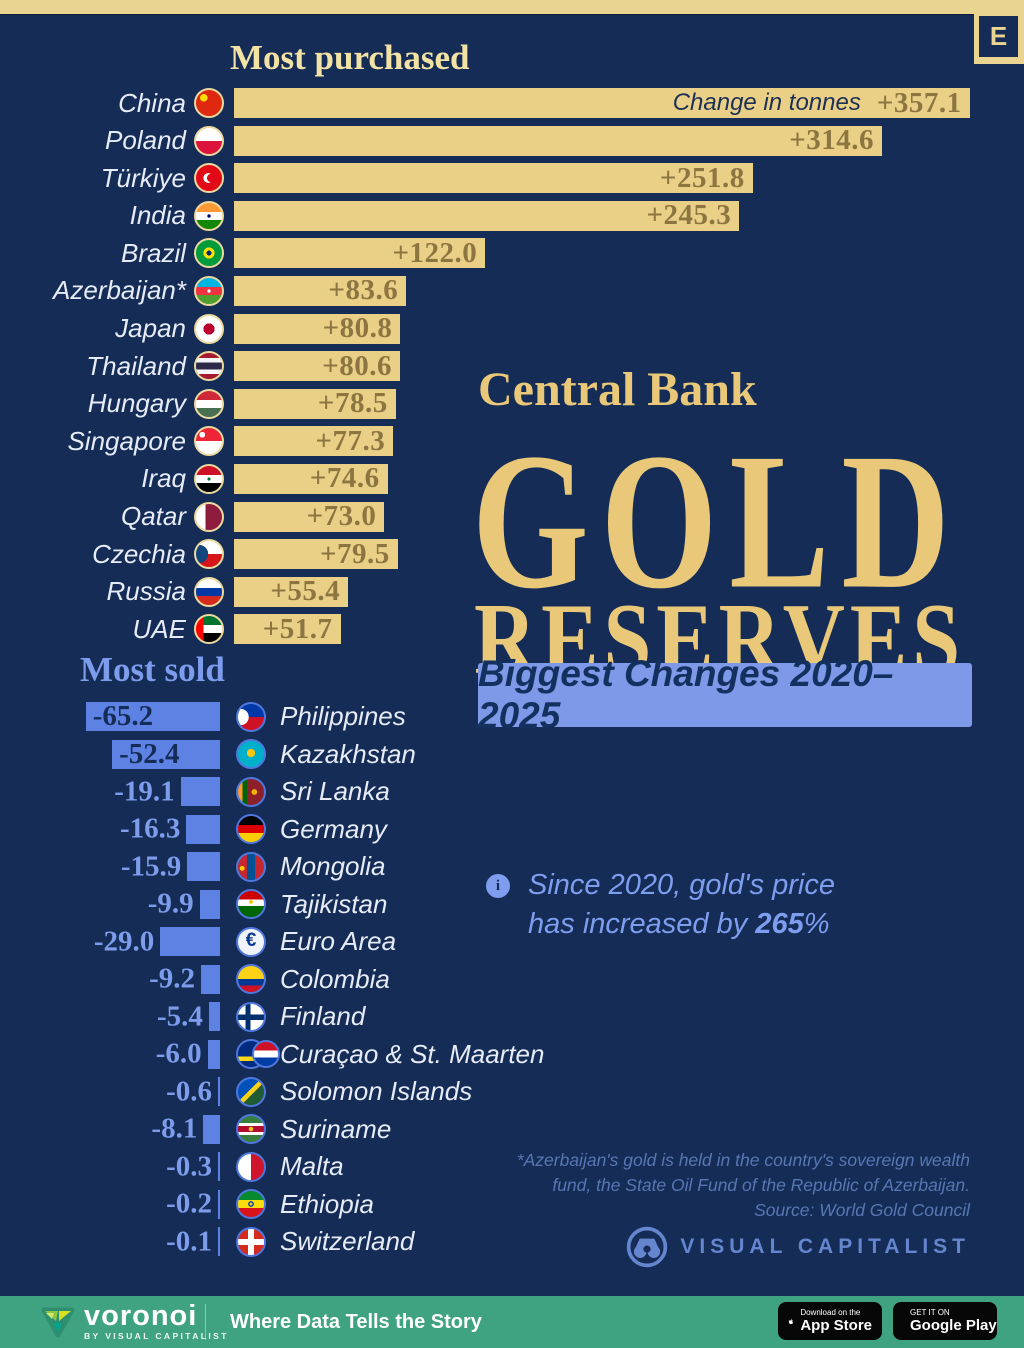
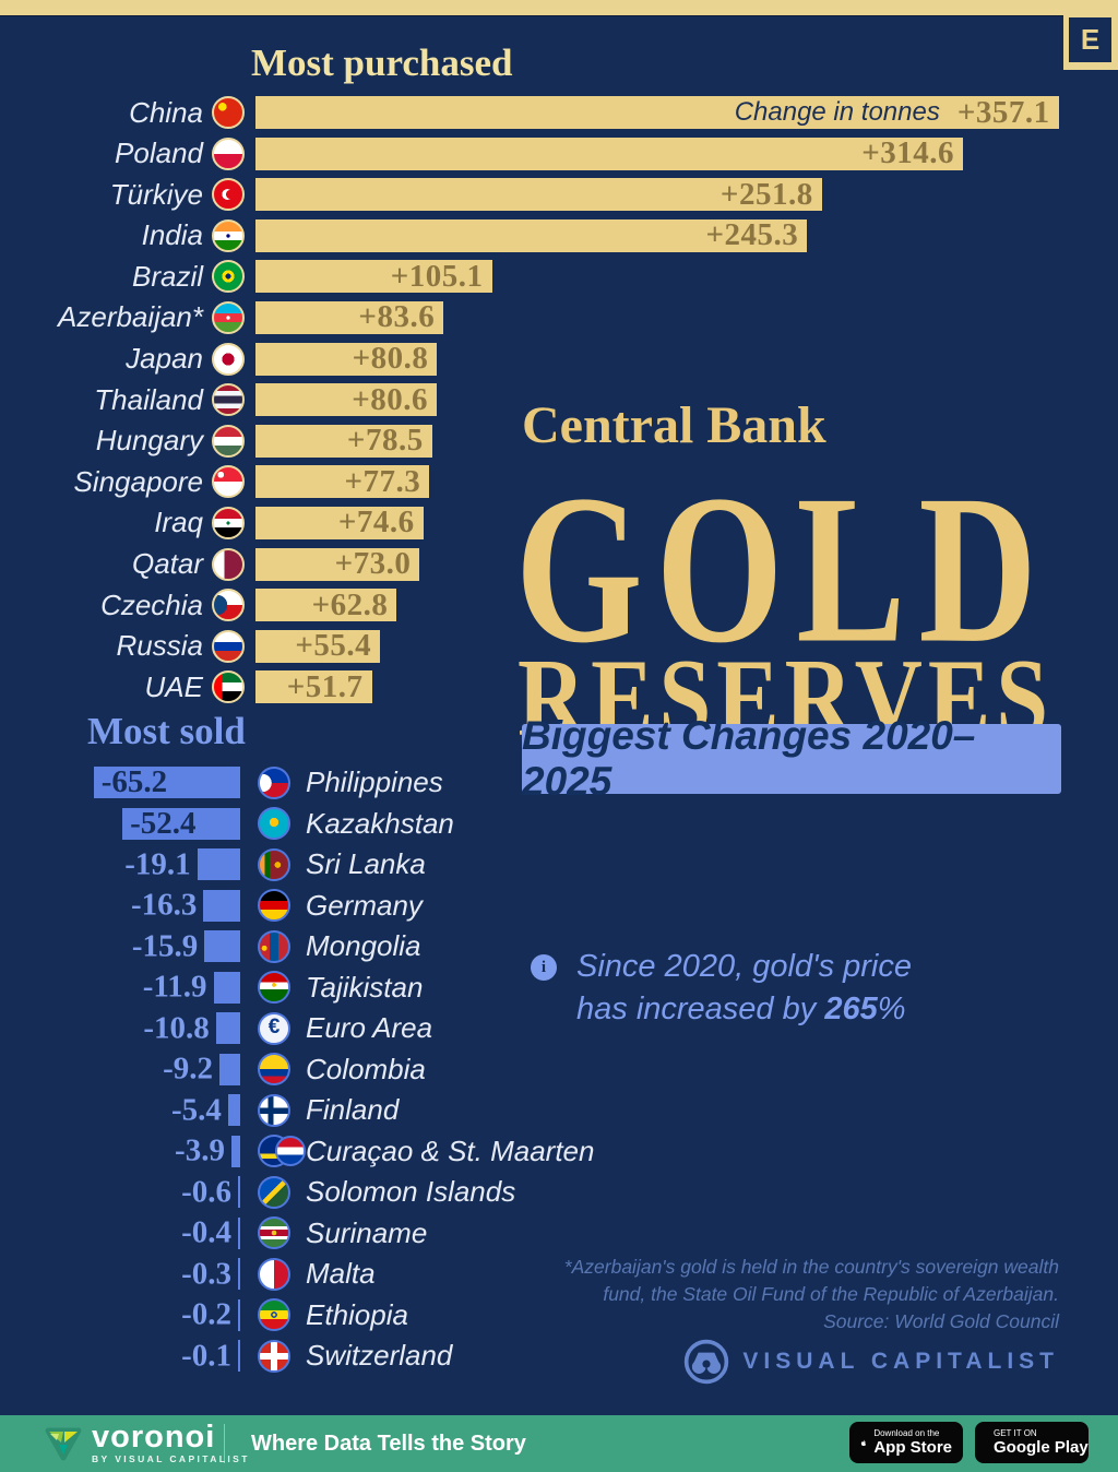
Most purchased/Brazil: +122.0 -> +105.1
Most purchased/Czechia: +79.5 -> +62.8
Most sold/Tajikistan: -9.9 -> -11.9
Most sold/Euro Area: -29.0 -> -10.8
Most sold/Curaçao & St. Maarten: -6.0 -> -3.9
Most sold/Suriname: -8.1 -> -0.4
